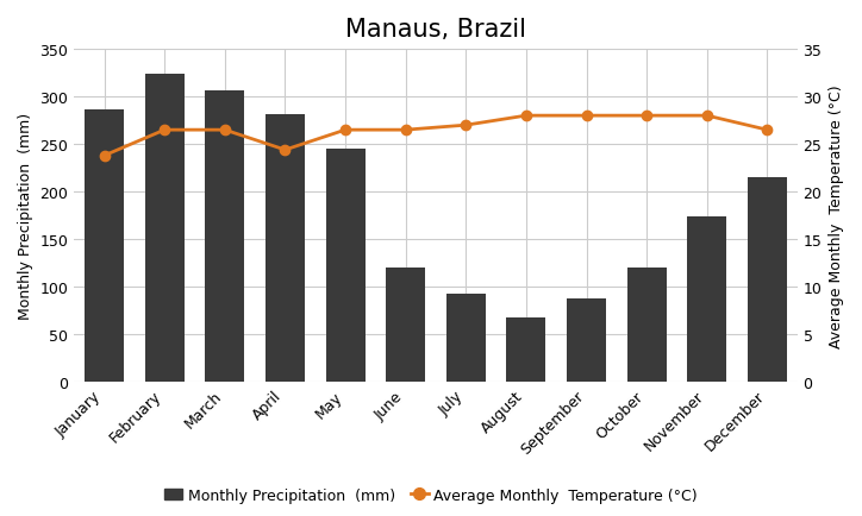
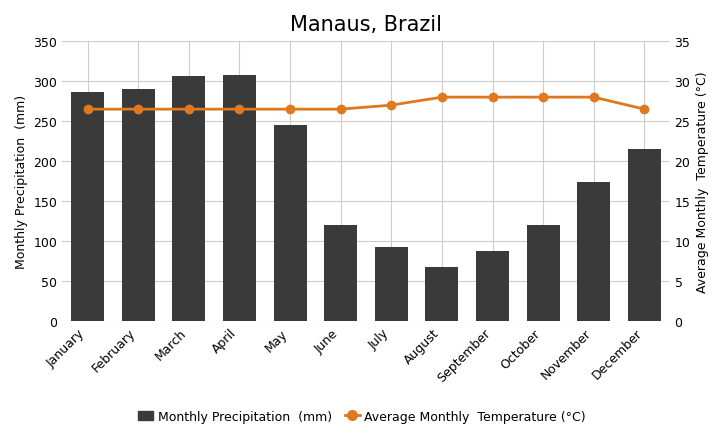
Average Monthly Temperature (°C)/January: 23.8 -> 26.5
Monthly Precipitation (mm)/February: 324 -> 290
Monthly Precipitation (mm)/April: 282 -> 308
Average Monthly Temperature (°C)/April: 24.4 -> 26.5
